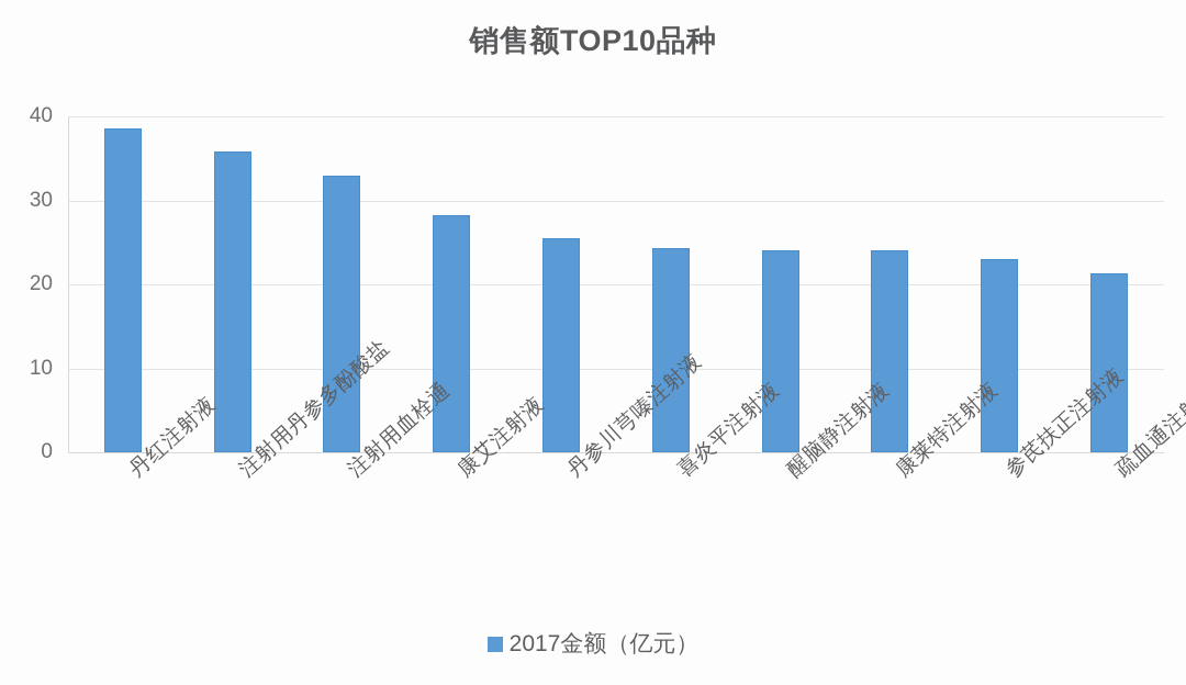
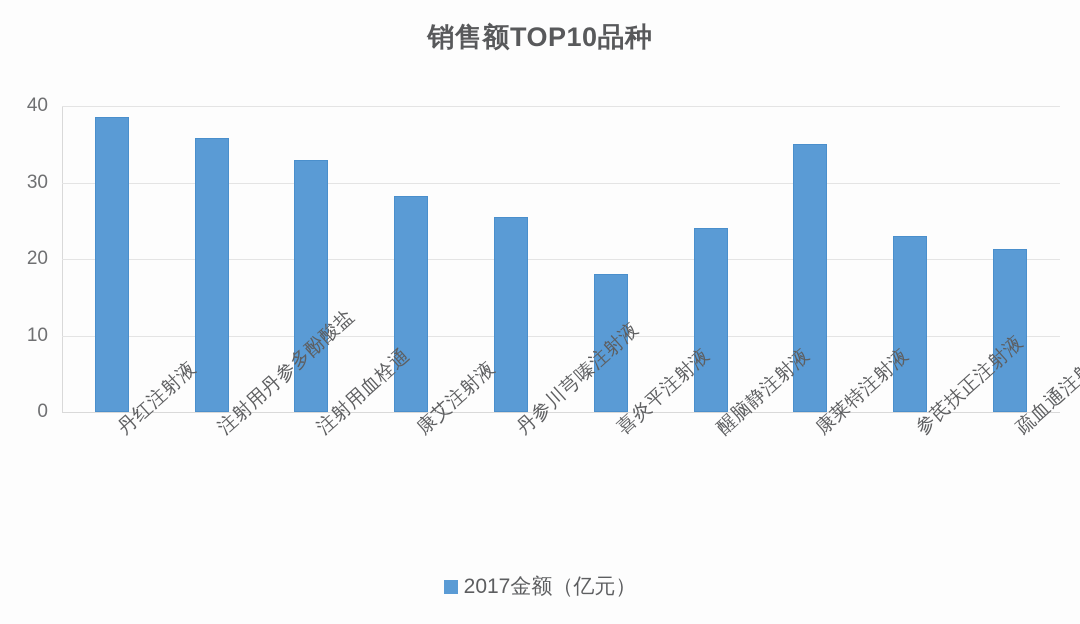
喜炎平注射液: 24 -> 18
康莱特注射液: 24 -> 35
